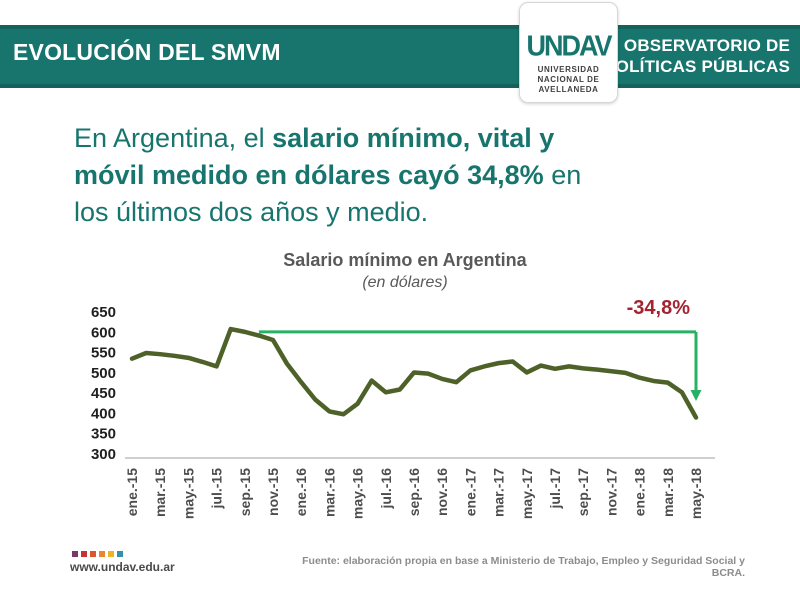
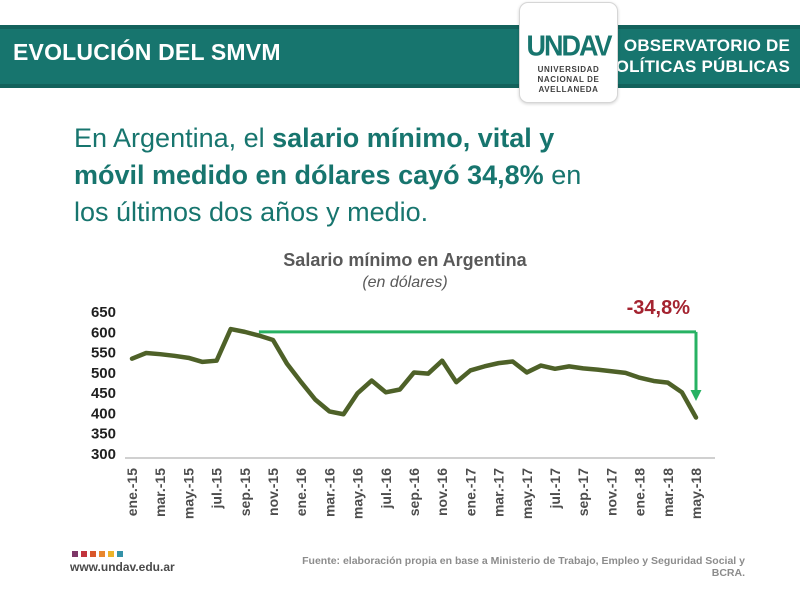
jul.-15: 520 -> 530
may.-16: 420 -> 450
nov.-16: 480 -> 530
